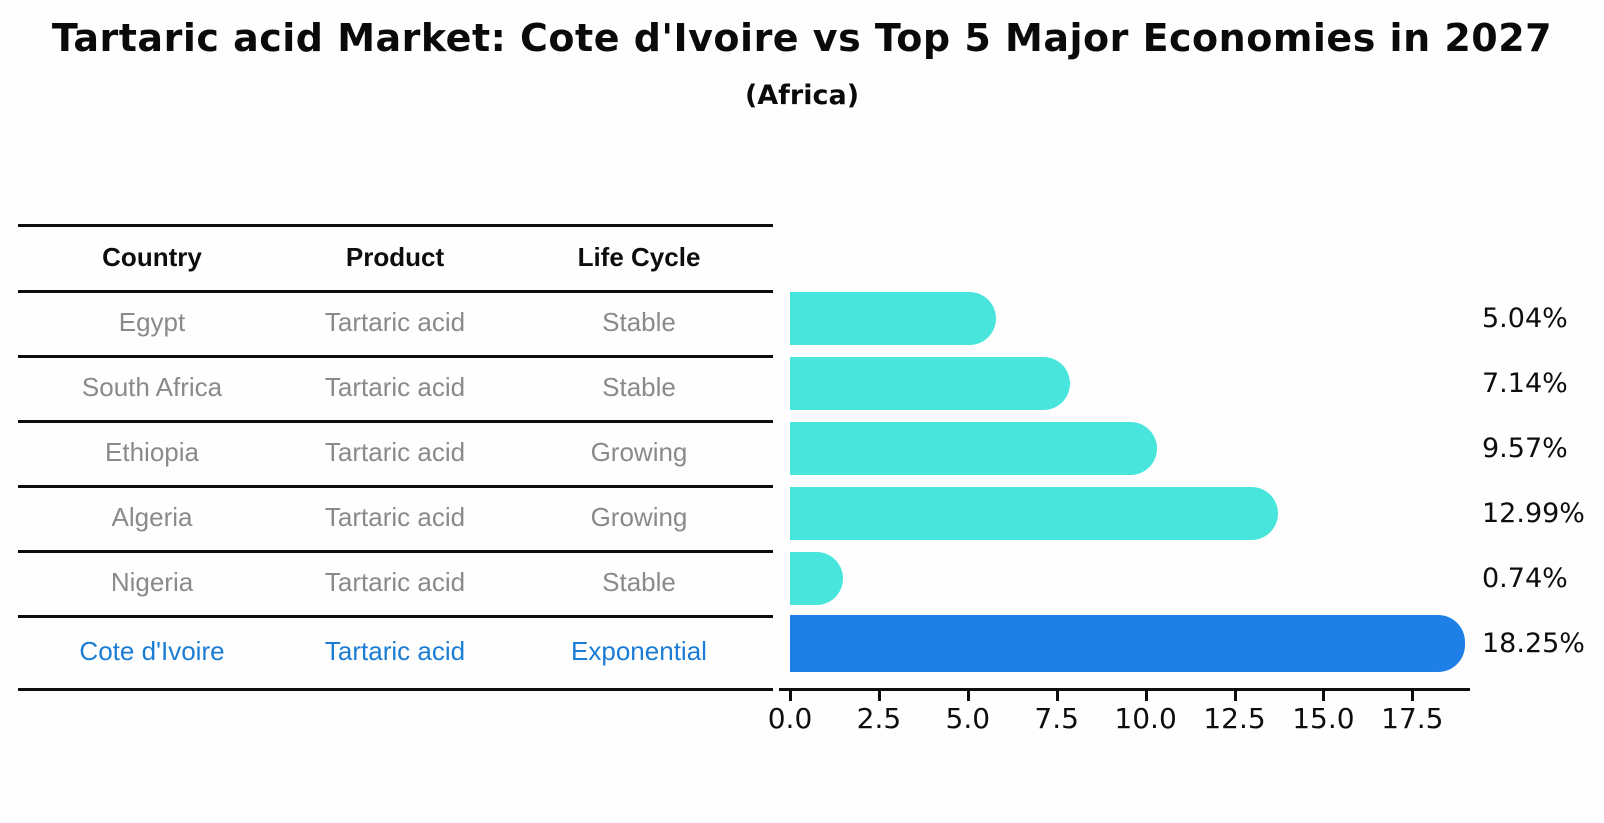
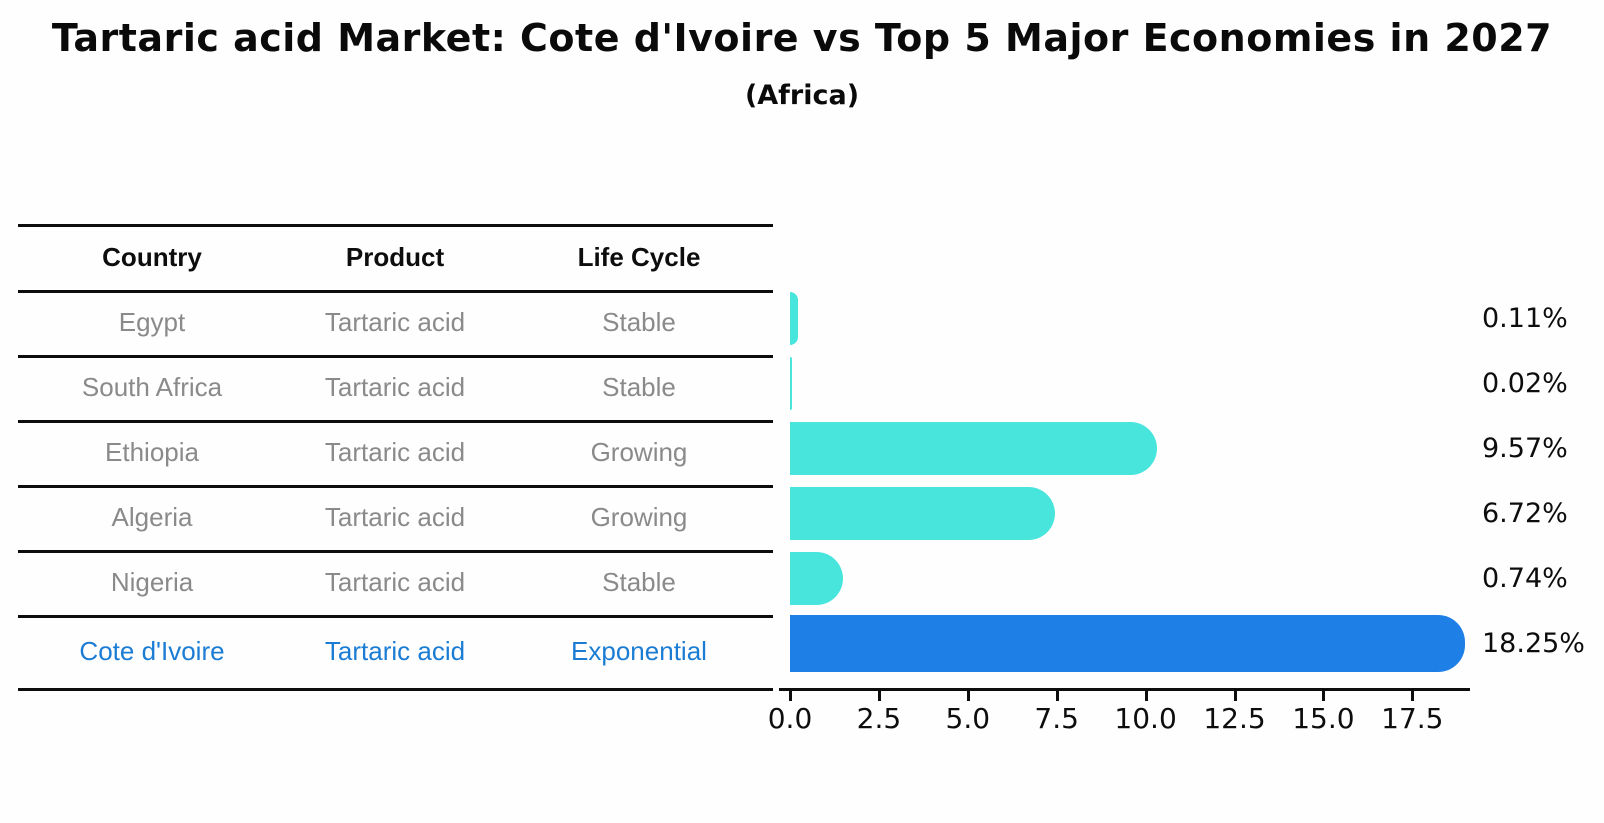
Egypt: 5.04% -> 0.11%
South Africa: 7.14% -> 0.02%
Algeria: 12.99% -> 6.72%
